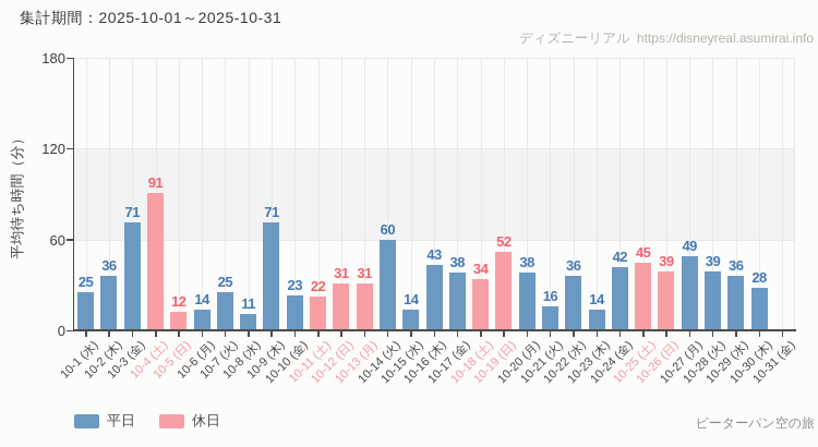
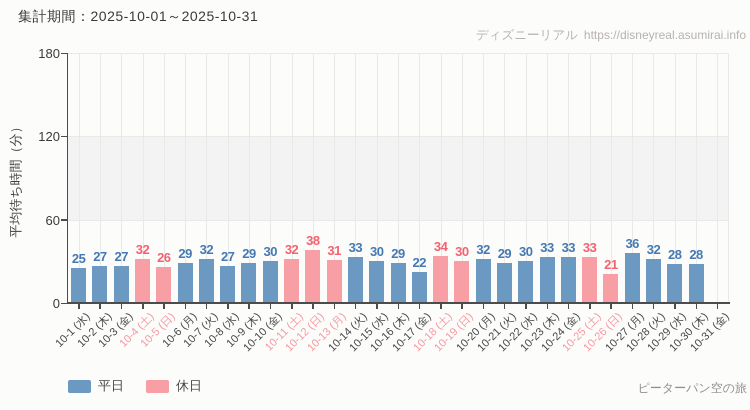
10-2 (木): 36 -> 27
10-3 (金): 71 -> 27
10-4 (土): 91 -> 32
10-5 (日): 12 -> 26
10-6 (月): 14 -> 29
10-7 (火): 25 -> 32
10-8 (水): 11 -> 27
10-9 (木): 71 -> 29
10-10 (金): 23 -> 30
10-11 (土): 22 -> 32
10-12 (日): 31 -> 38
10-14 (火): 60 -> 33
10-15 (水): 14 -> 30
10-16 (木): 43 -> 29
10-17 (金): 38 -> 22
10-19 (日): 52 -> 30
10-20 (月): 38 -> 32
10-21 (火): 16 -> 29
10-22 (水): 36 -> 30
10-23 (木): 14 -> 33
10-24 (金): 42 -> 33
10-25 (土): 45 -> 33
10-26 (日): 39 -> 21
10-27 (月): 49 -> 36
10-28 (火): 39 -> 32
10-29 (水): 36 -> 28
